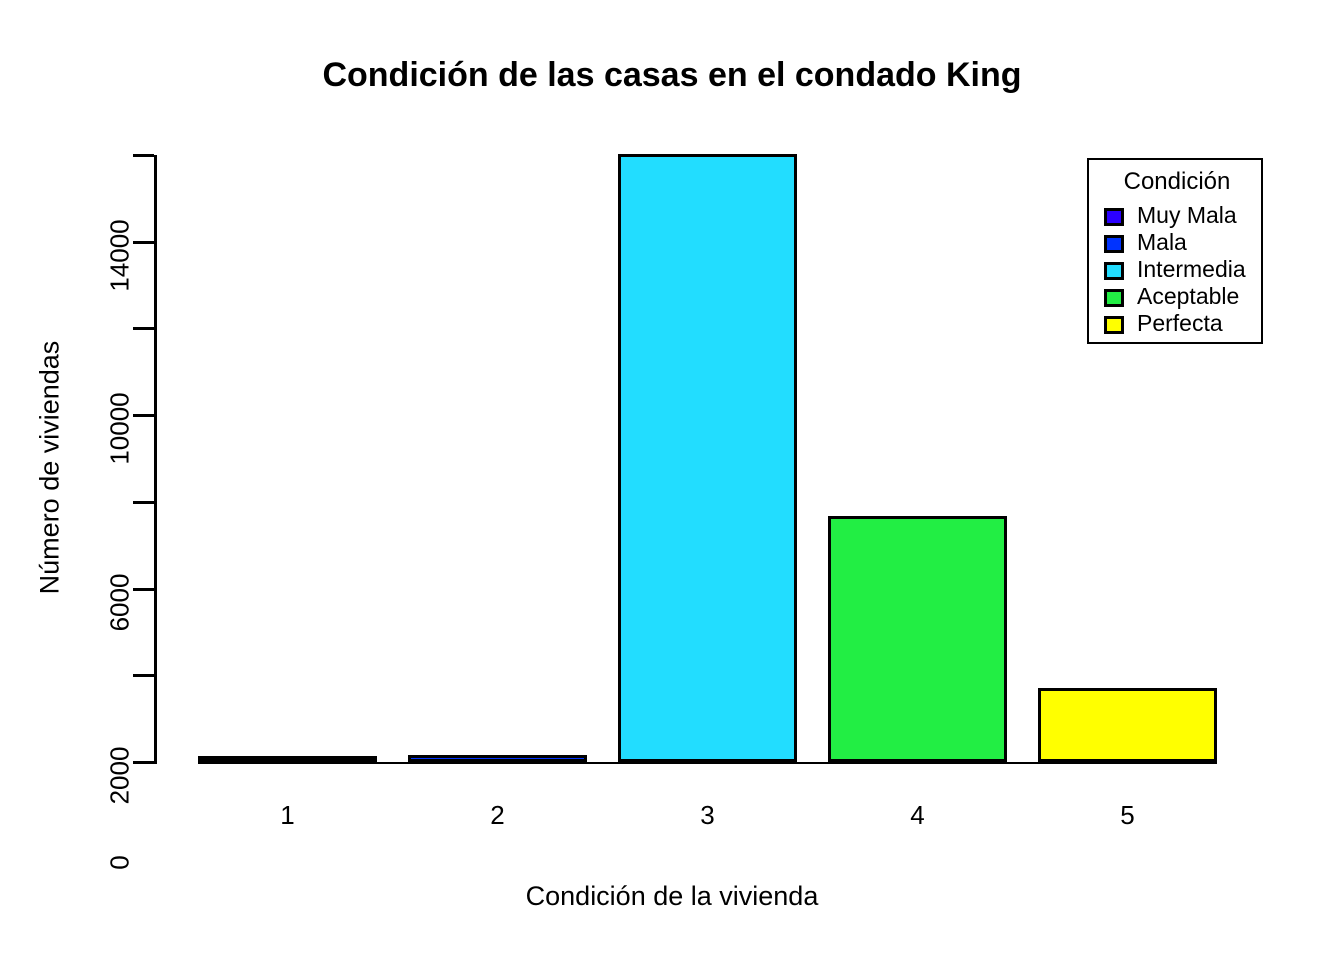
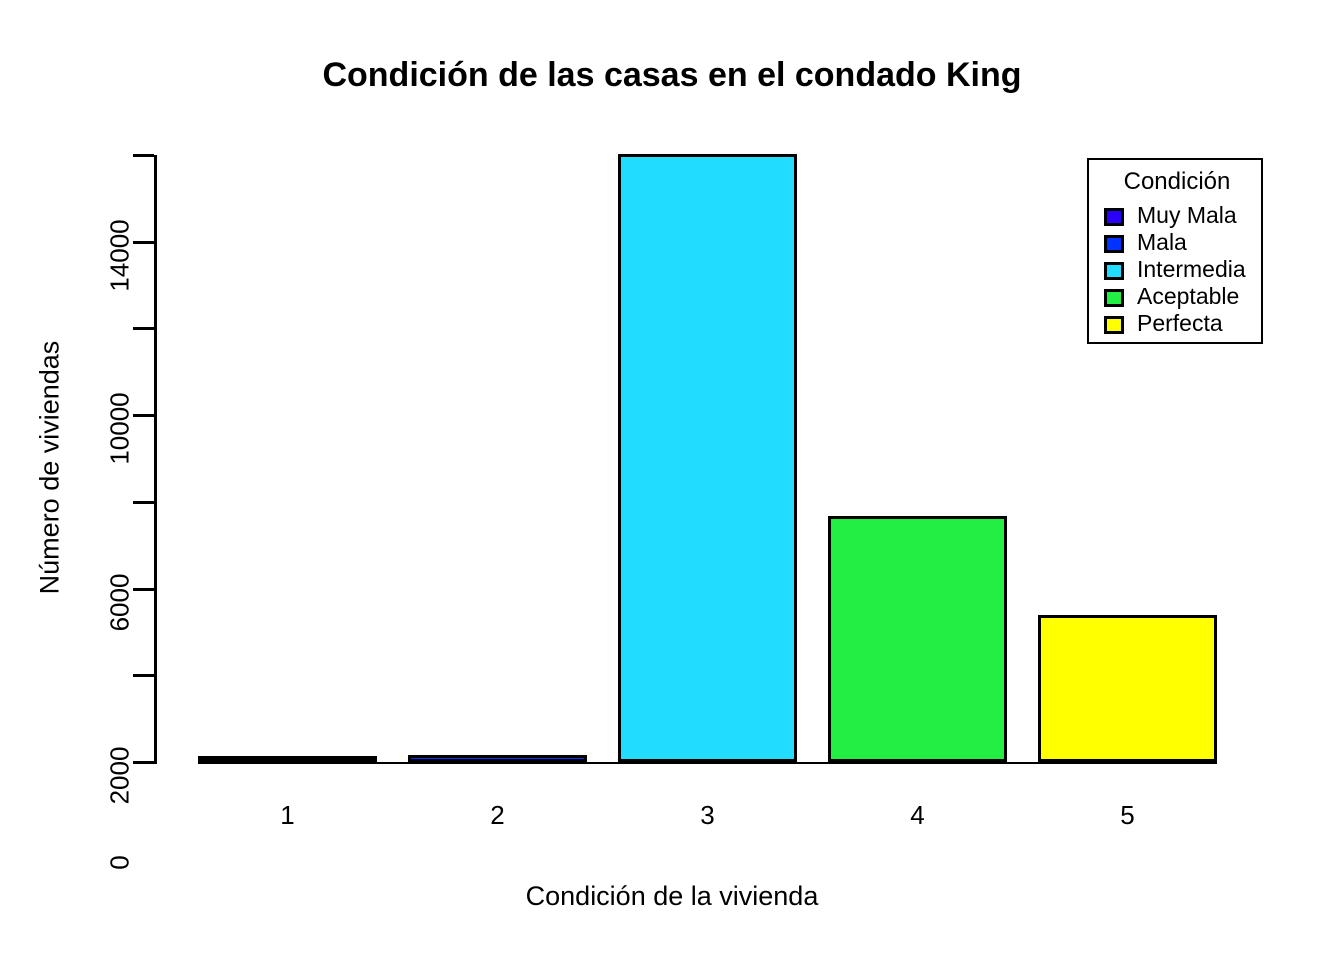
5: 1700 -> 3400
